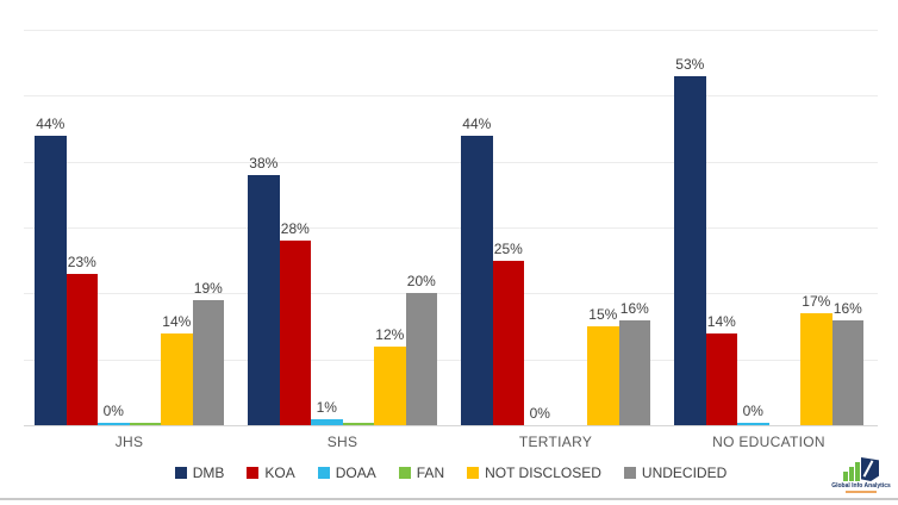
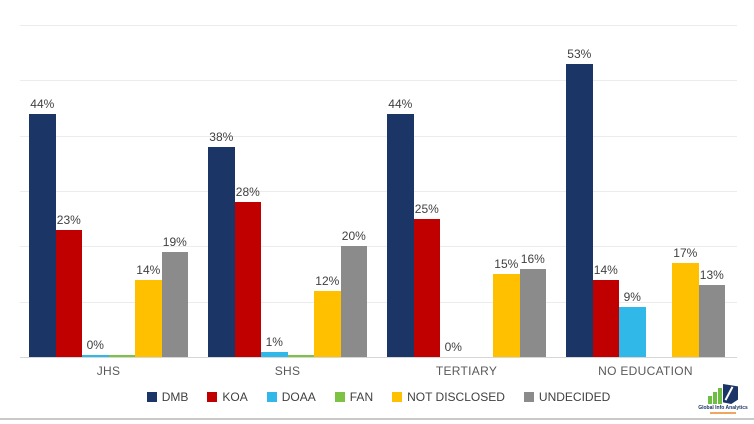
DOAA/NO EDUCATION: 0% -> 9%
UNDECIDED/NO EDUCATION: 16% -> 13%
